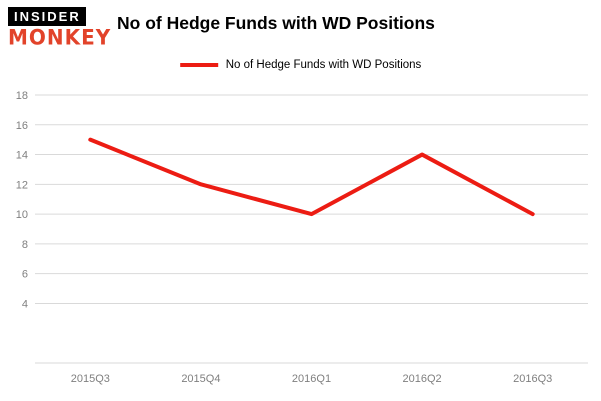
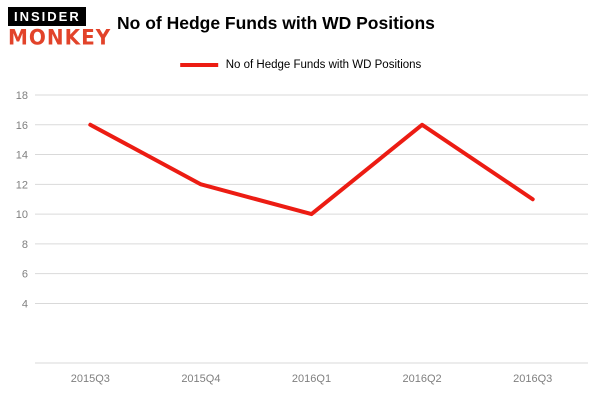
2015Q3: 15 -> 16
2016Q2: 14 -> 16
2016Q3: 10 -> 11
